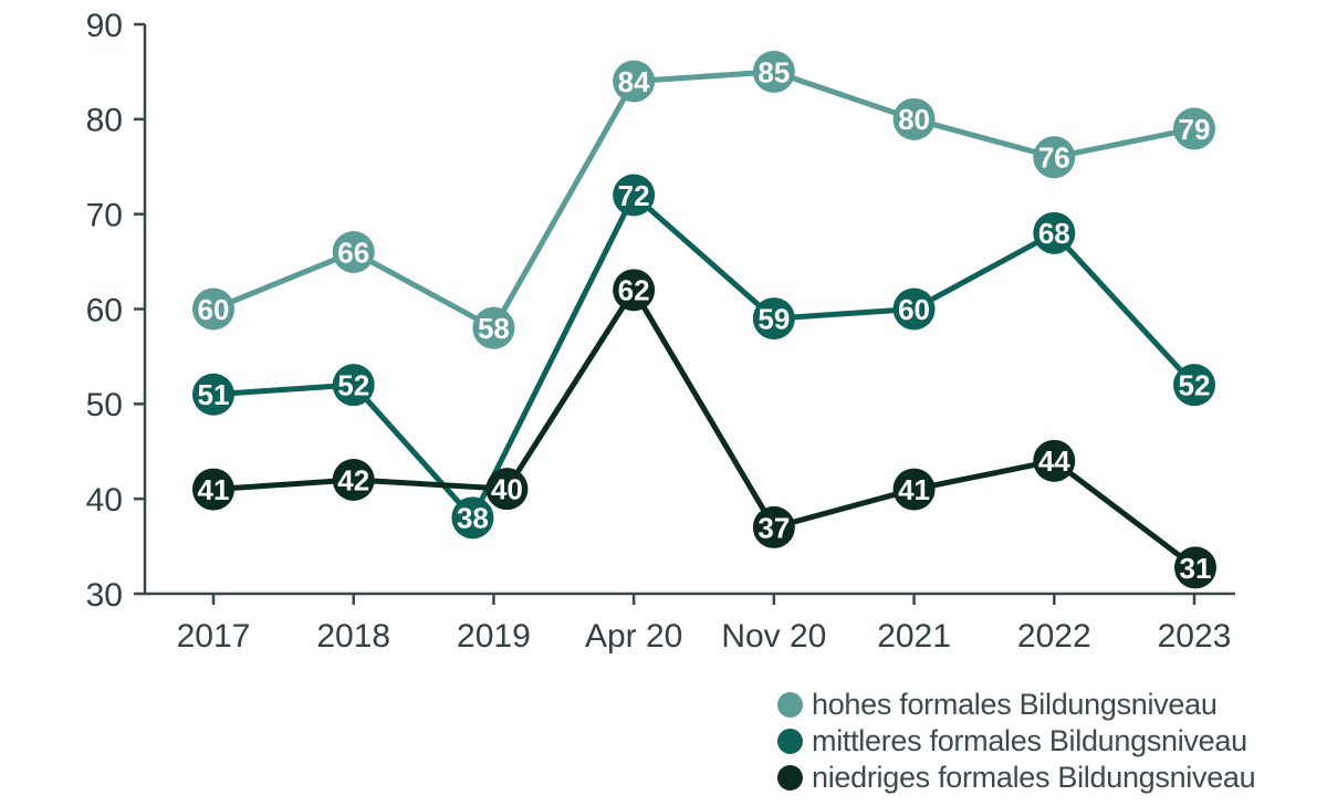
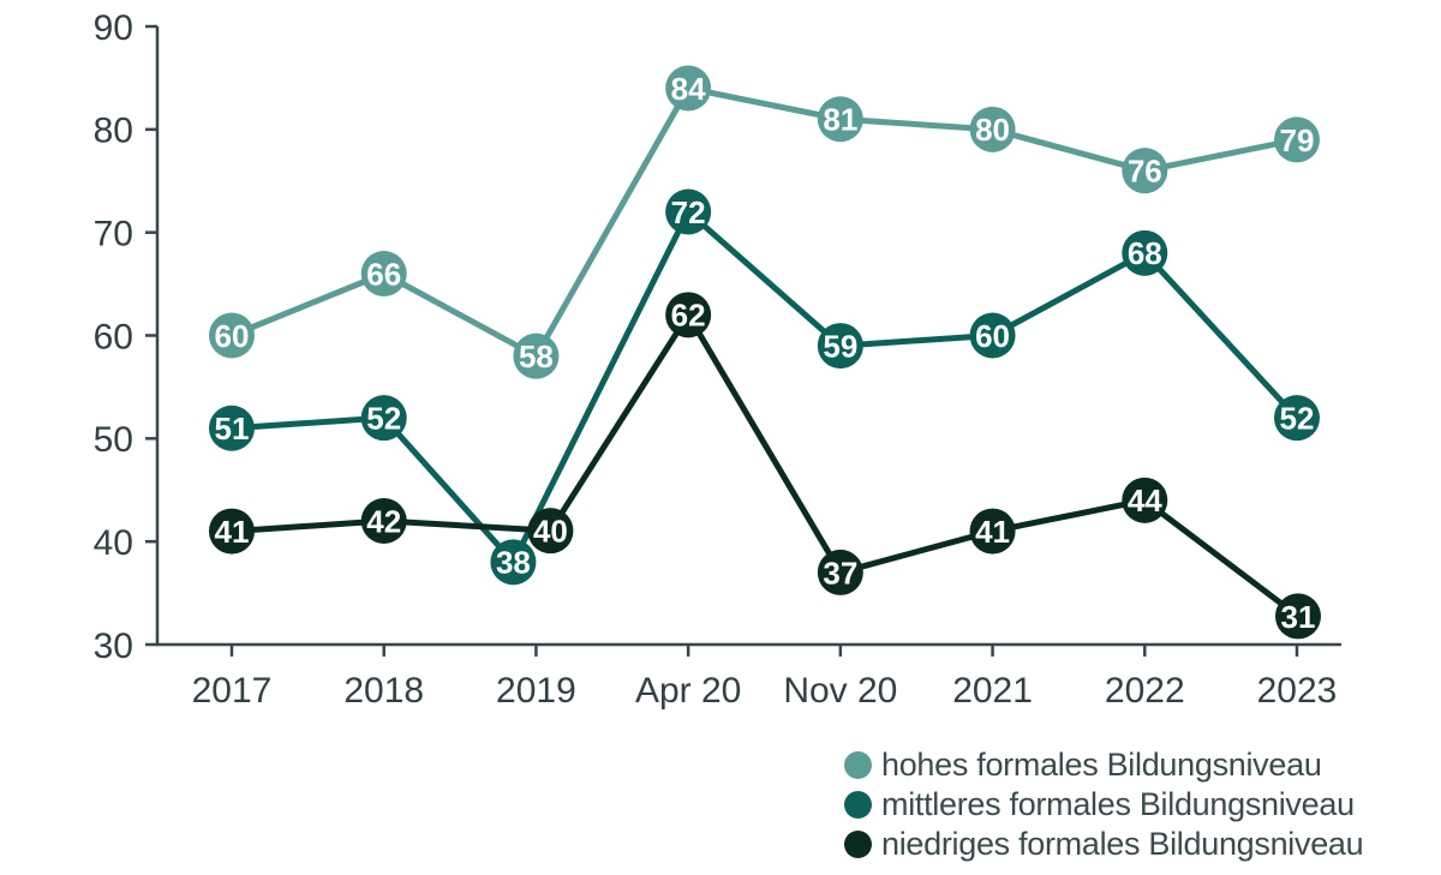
hohes formales Bildungsniveau/Nov 20: 85 -> 81
